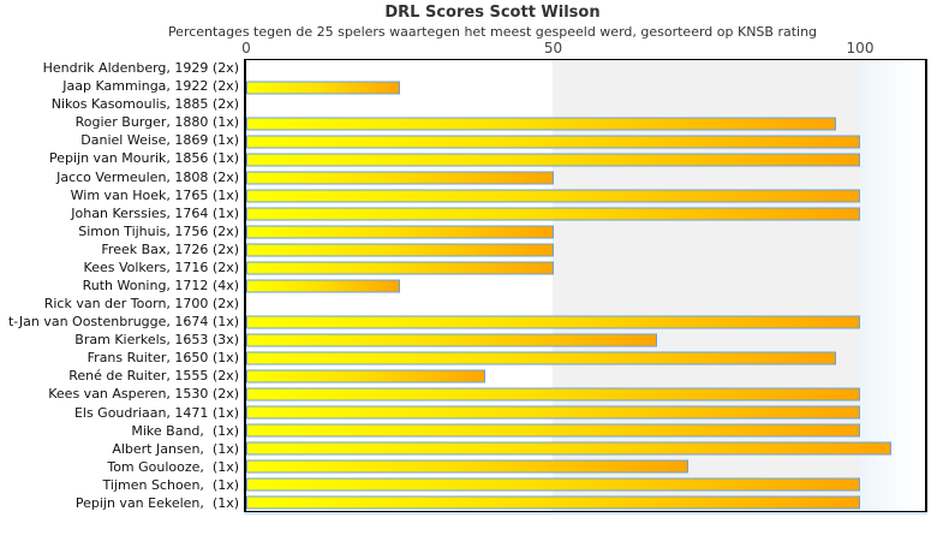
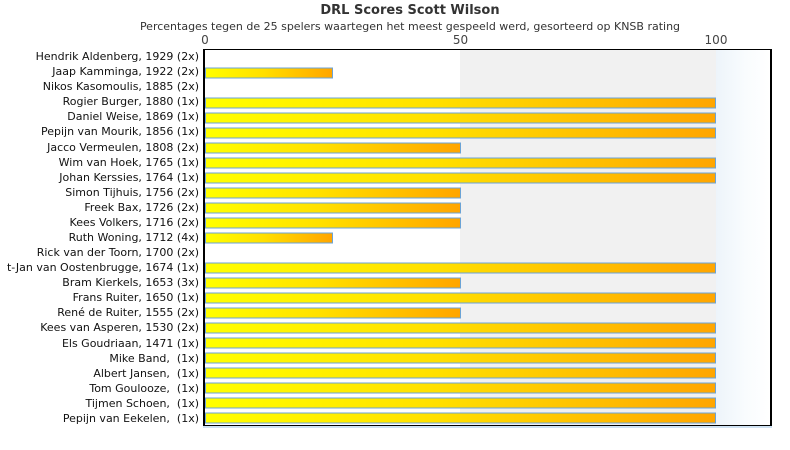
Rogier Burger, 1880 (1x): 96 -> 100
Bram Kierkels, 1653 (3x): 67 -> 50
Frans Ruiter, 1650 (1x): 96 -> 100
René de Ruiter, 1555 (2x): 39 -> 50
Albert Jansen, (1x): 105 -> 100
Tom Goulooze, (1x): 72 -> 100
